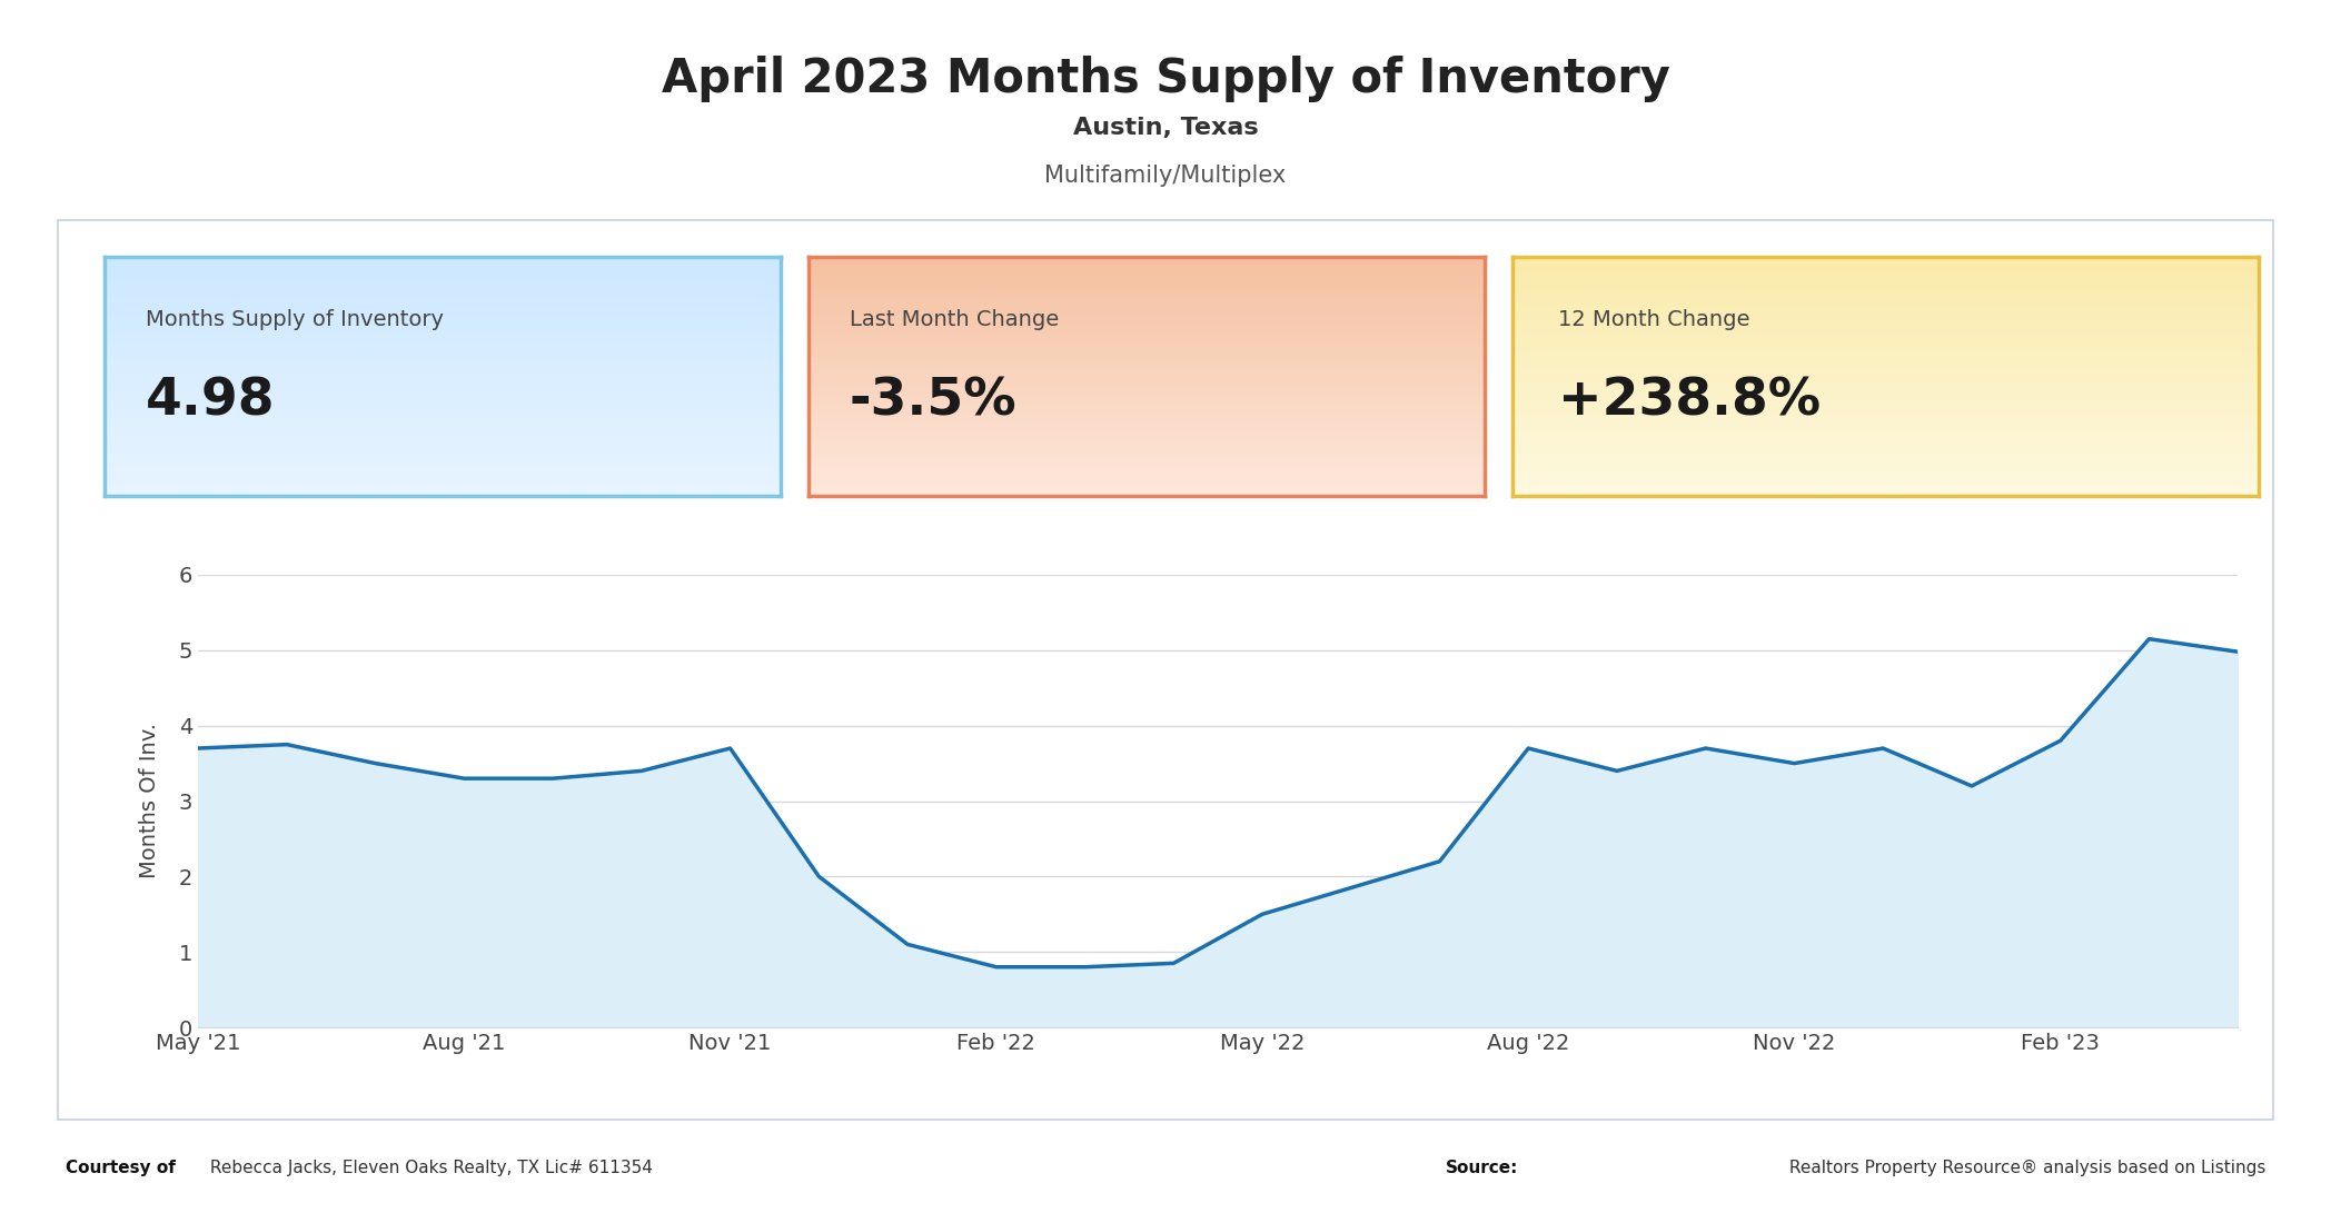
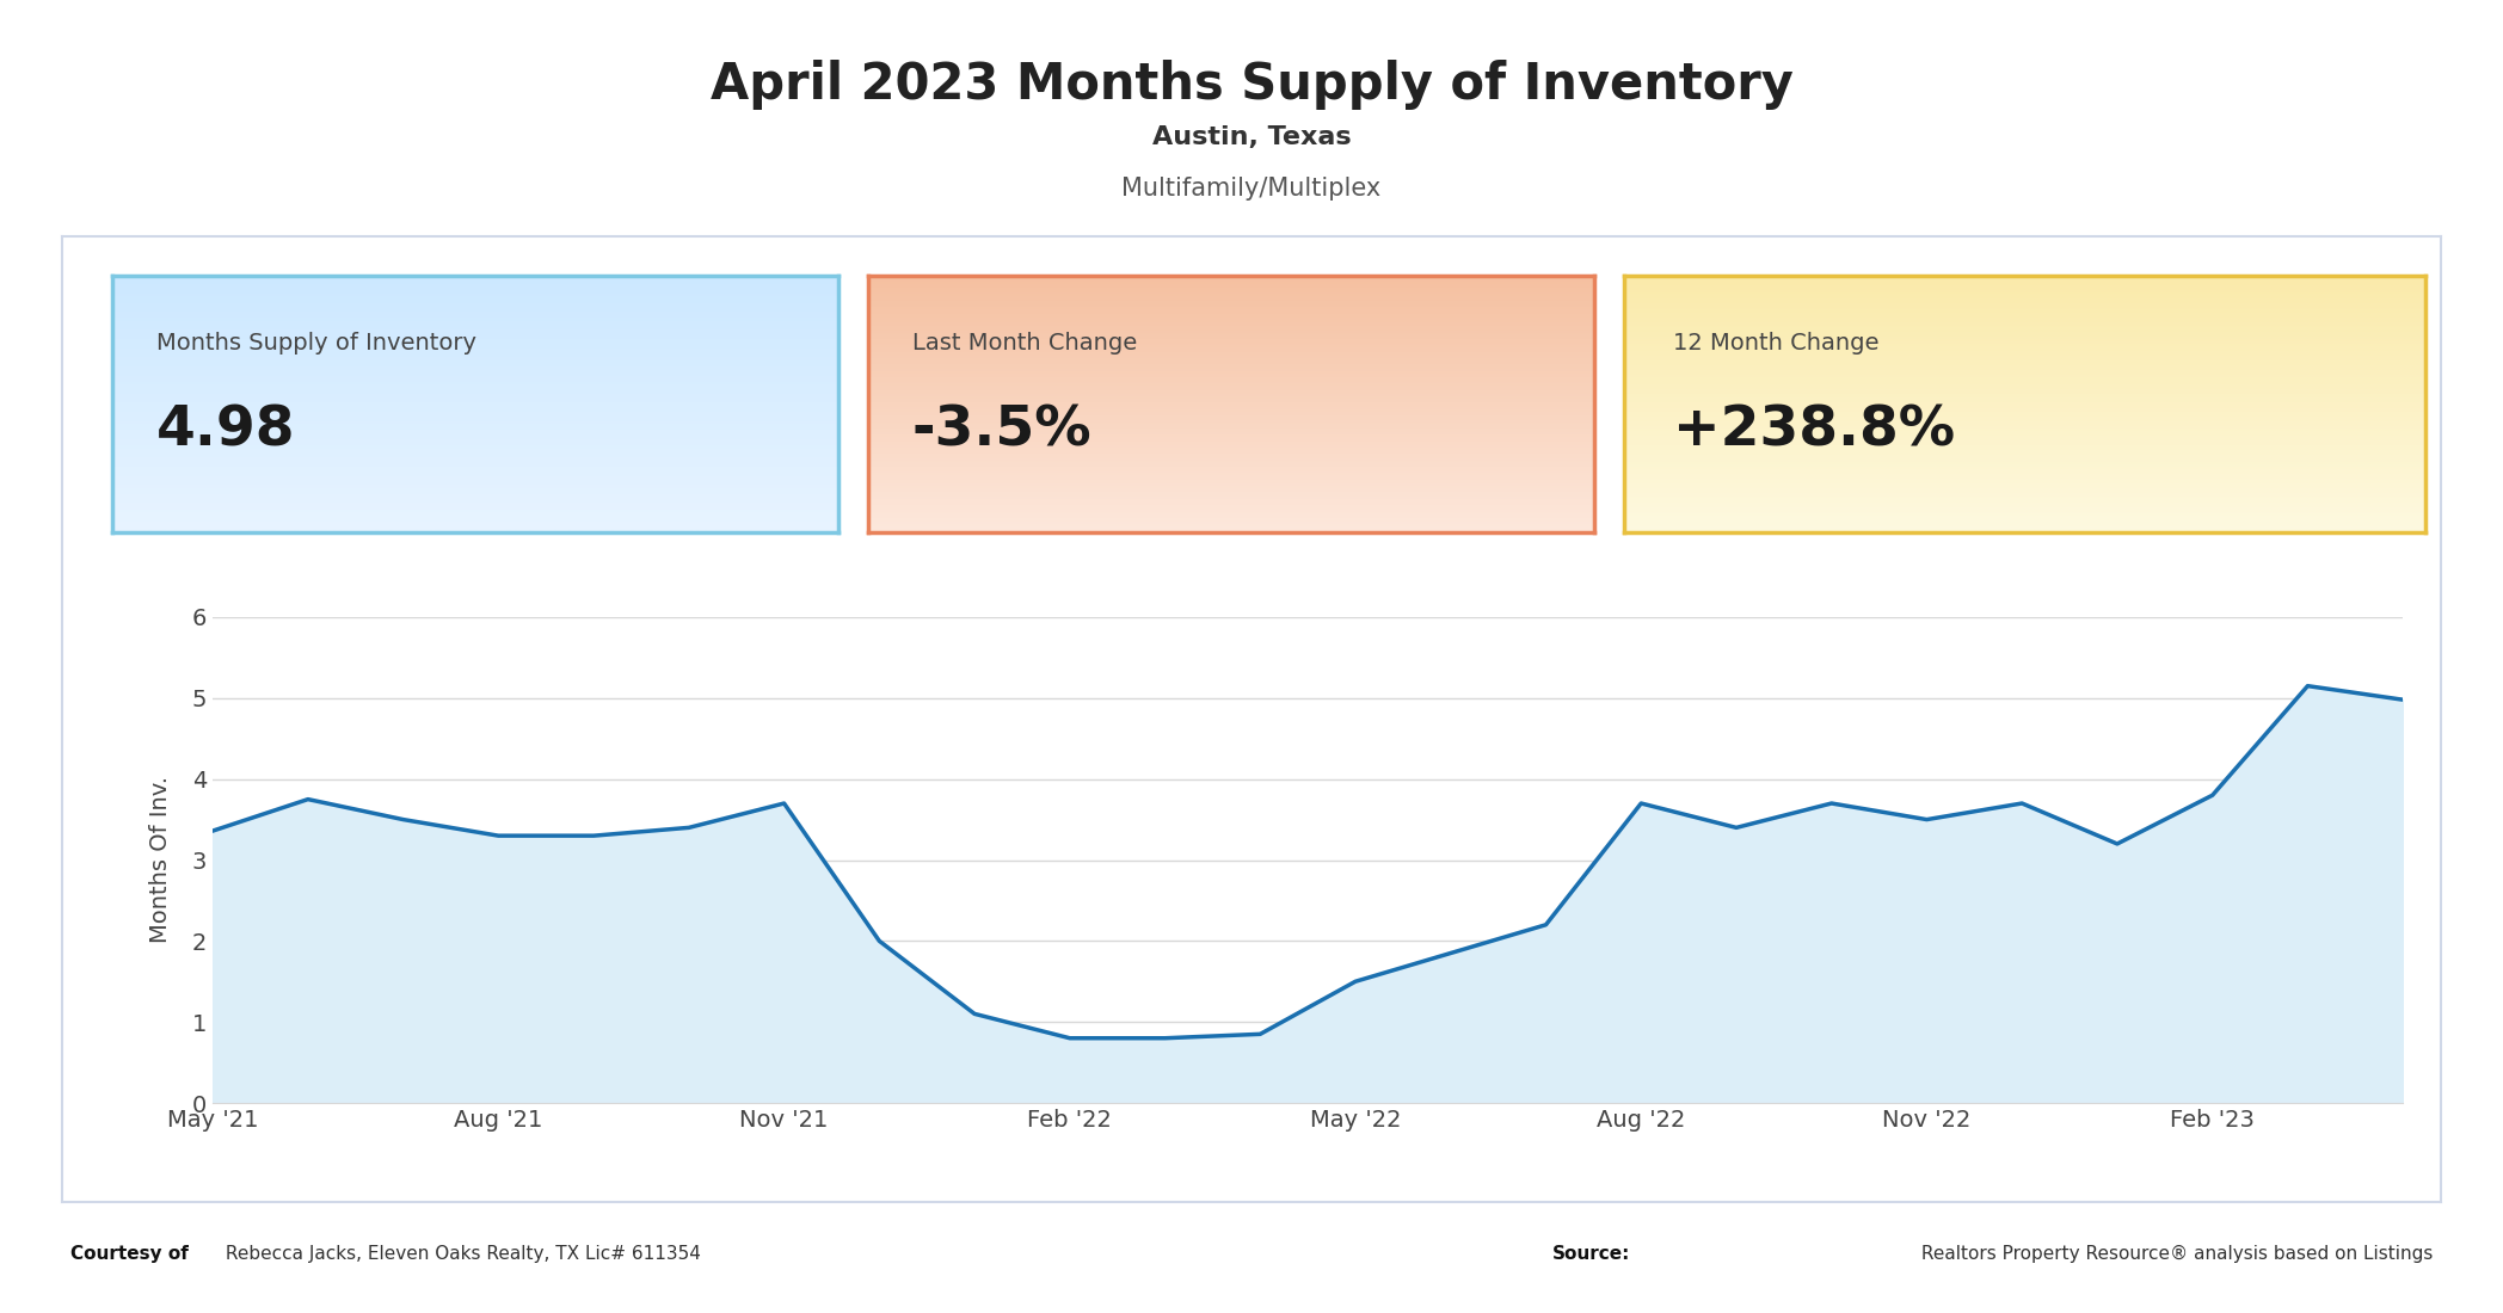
May '21: 3.70 -> 3.36
